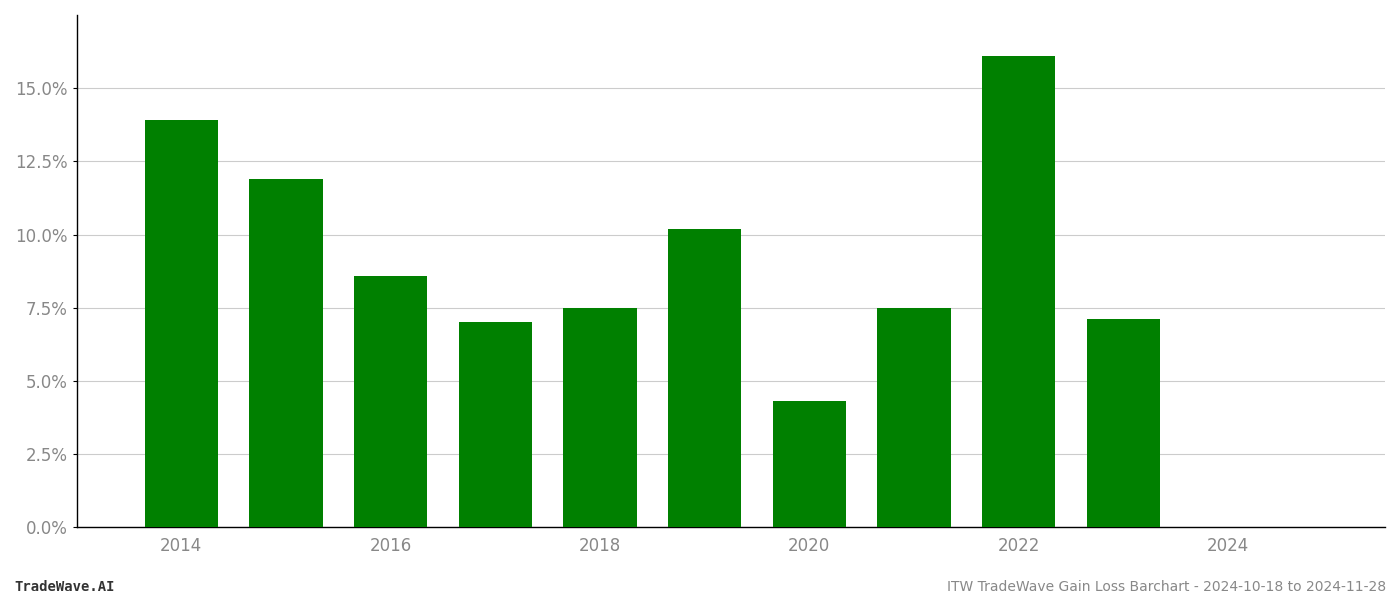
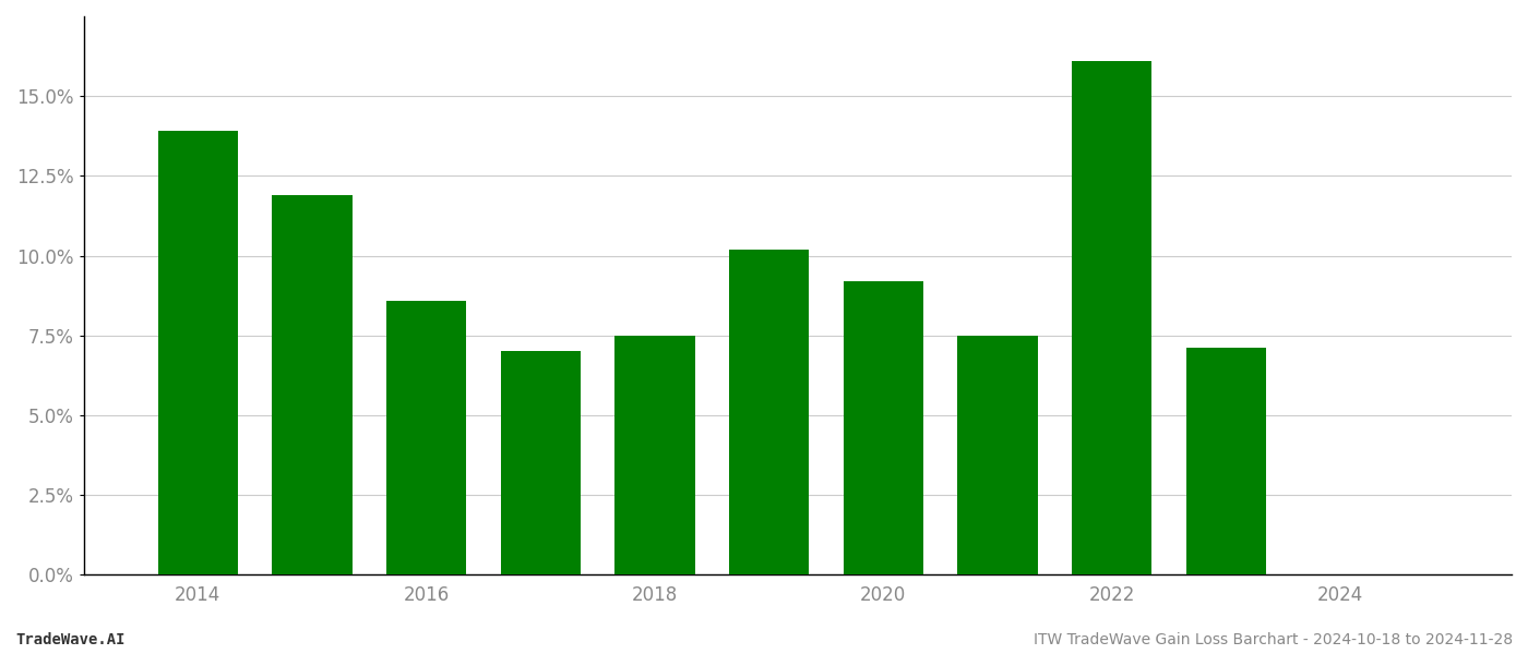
2020: 4.3% -> 9.2%
